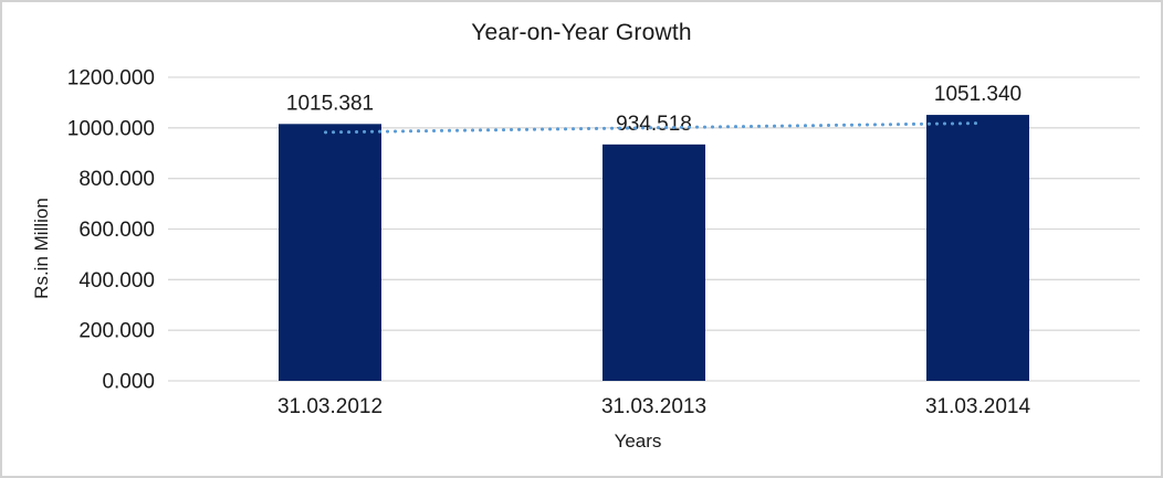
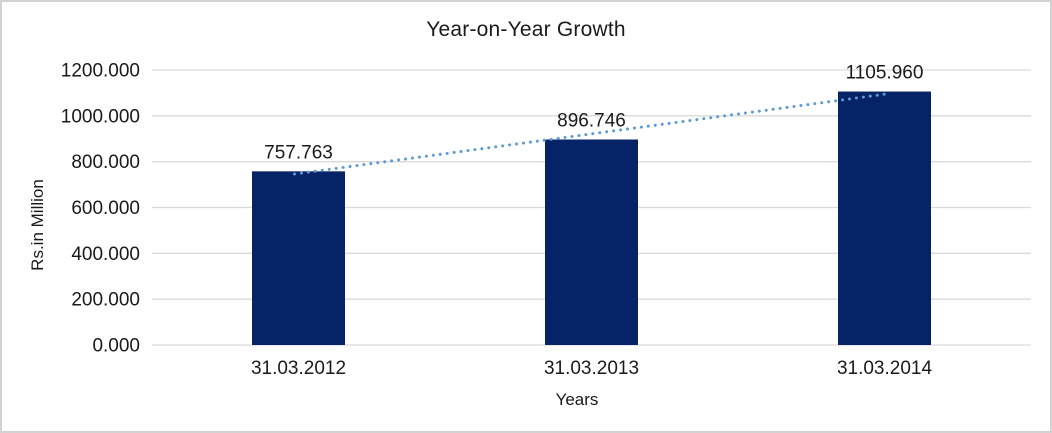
31.03.2012: 1015.381 -> 757.763
31.03.2013: 934.518 -> 896.746
31.03.2014: 1051.340 -> 1105.960
